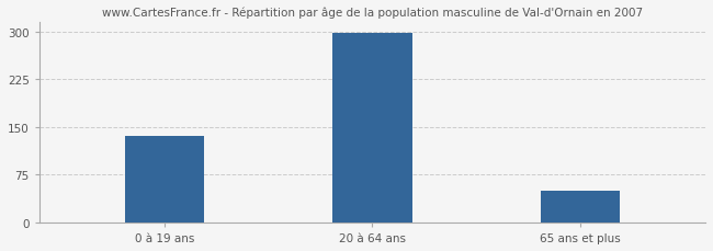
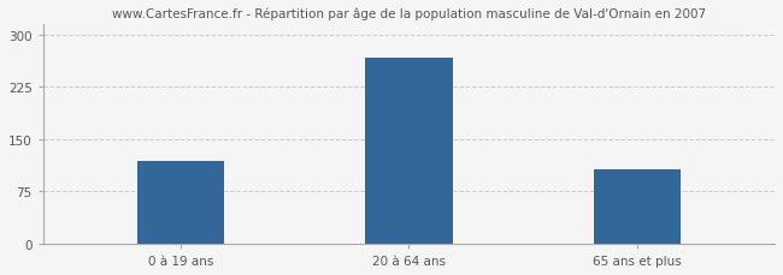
0 à 19 ans: 136 -> 118
20 à 64 ans: 297 -> 266
65 ans et plus: 50 -> 106
